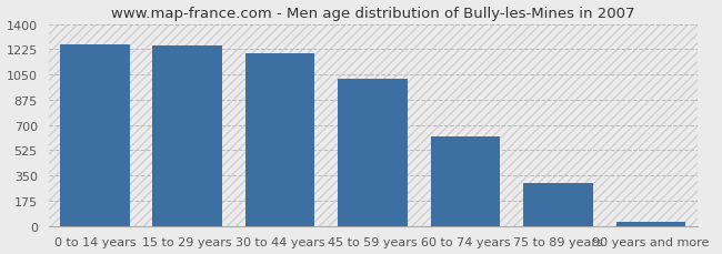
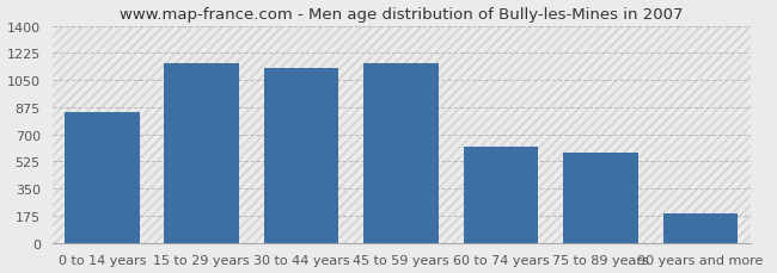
0 to 14 years: 1260 -> 840
15 to 29 years: 1250 -> 1160
30 to 44 years: 1190 -> 1130
45 to 59 years: 1020 -> 1160
75 to 89 years: 300 -> 580
90 years and more: 30 -> 190
